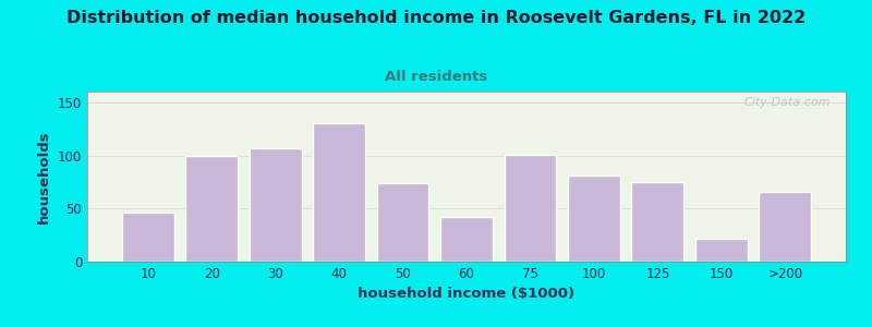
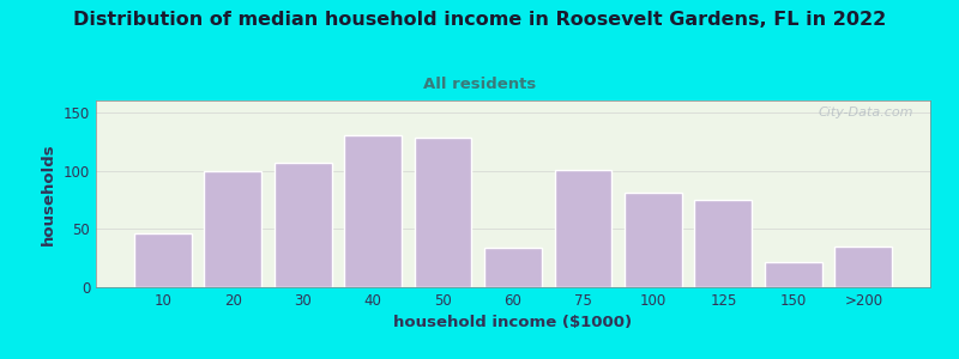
50: 74 -> 128
60: 42 -> 34
>200: 66 -> 35
